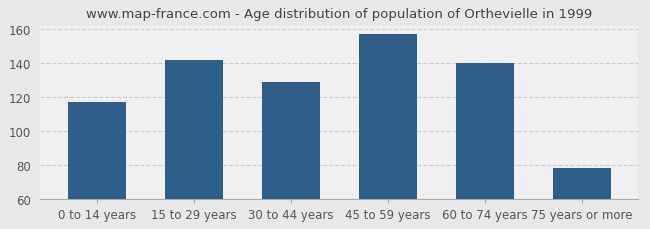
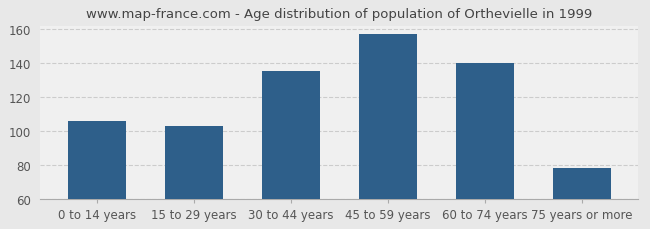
0 to 14 years: 117 -> 106
15 to 29 years: 142 -> 103
30 to 44 years: 129 -> 135
